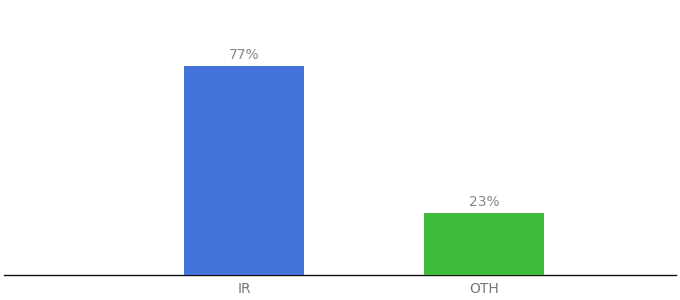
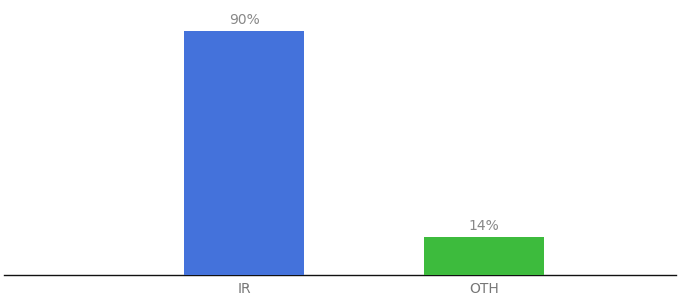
IR: 77% -> 90%
OTH: 23% -> 14%
